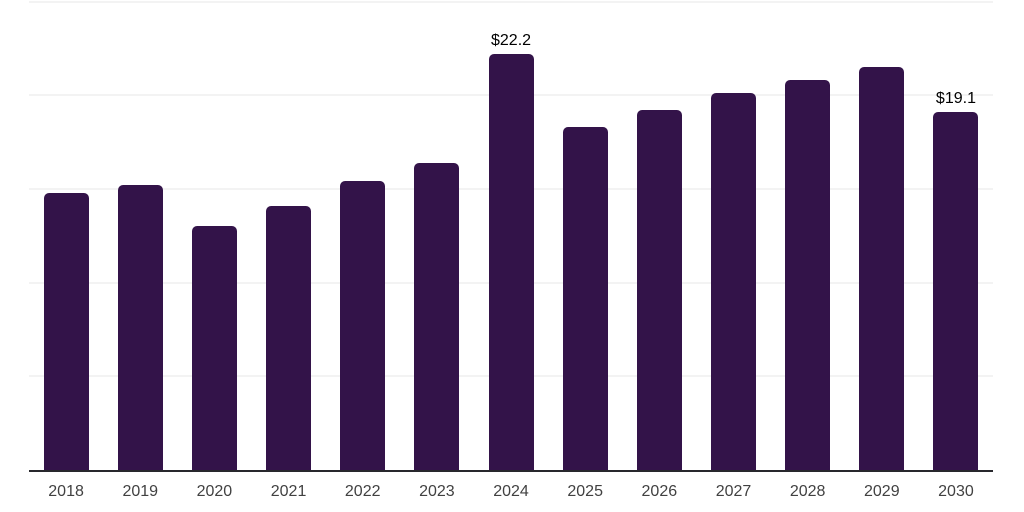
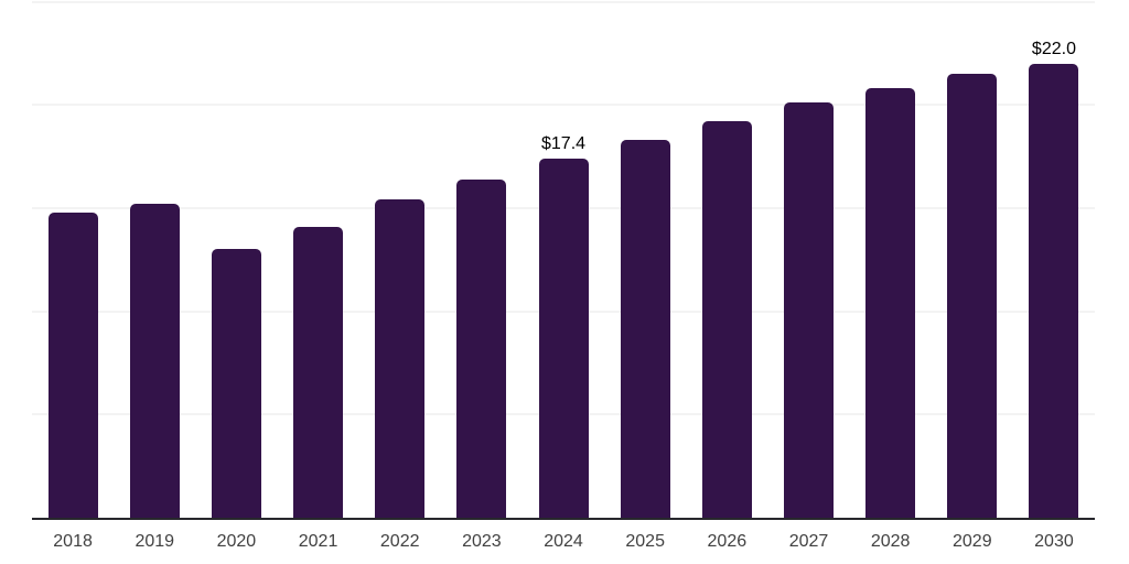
2024: $22.2 -> $17.4
2030: $19.1 -> $22.0
